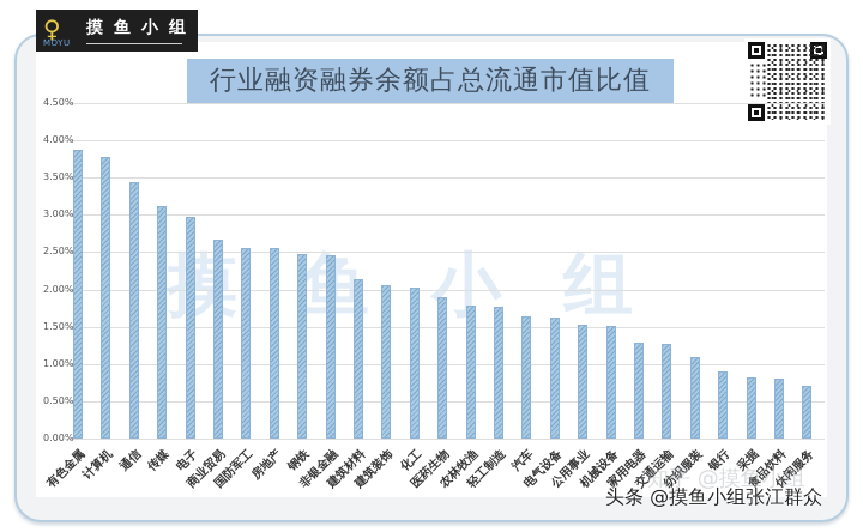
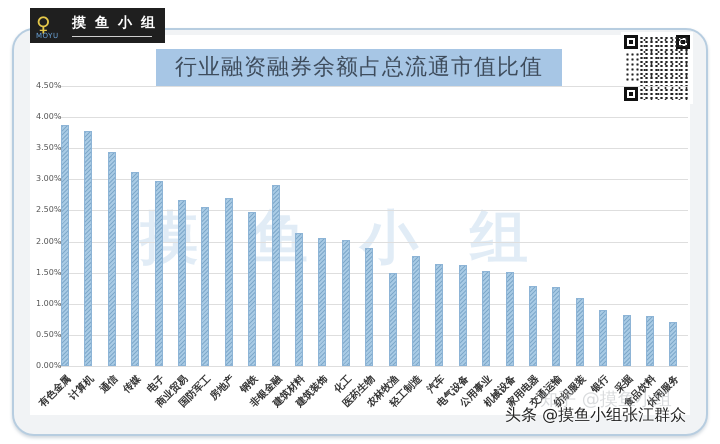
房地产: 2.5% -> 2.7%
非银金融: 2.5% -> 2.9%
农林牧渔: 1.8% -> 1.5%
